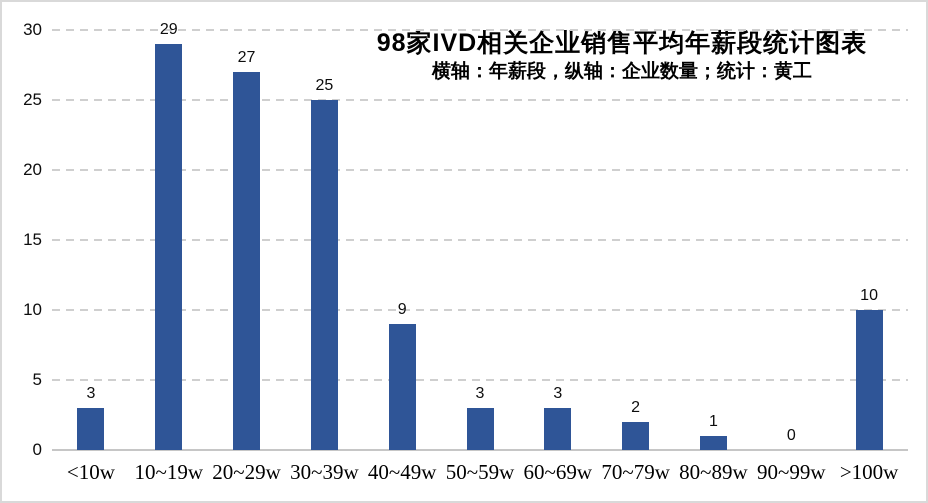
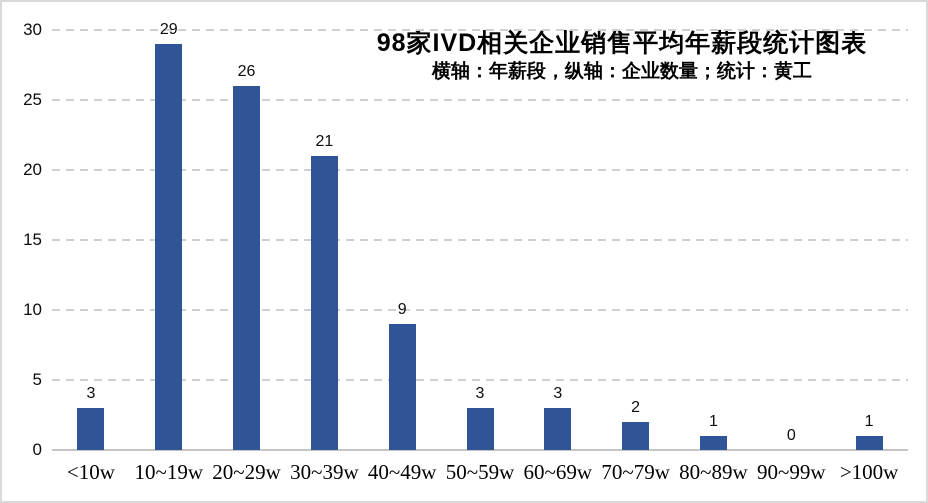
20~29w: 27 -> 26
30~39w: 25 -> 21
>100w: 10 -> 1
